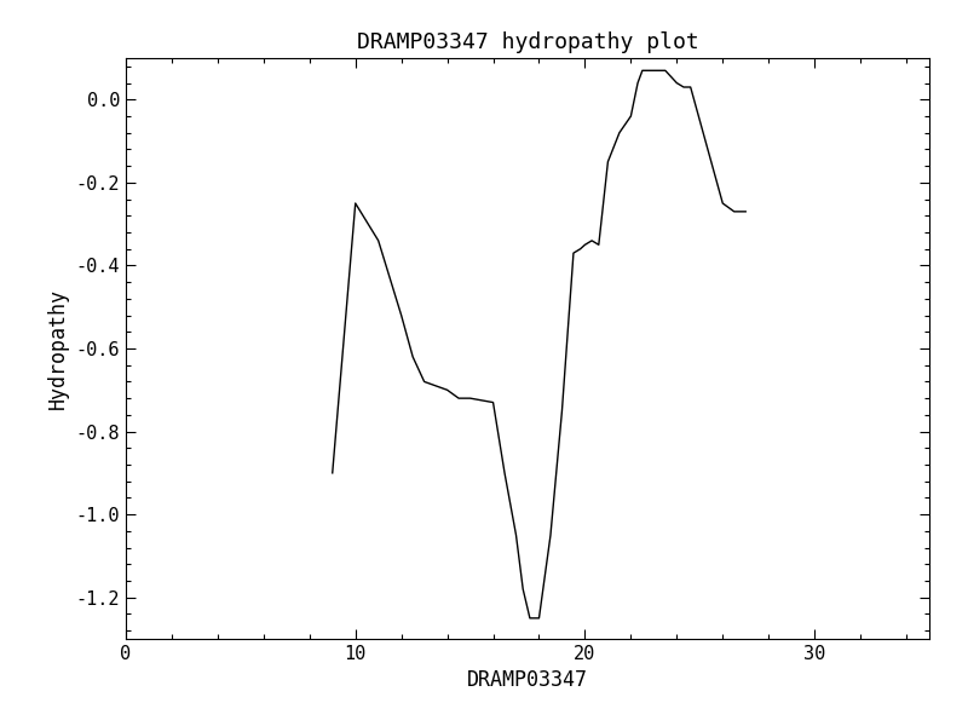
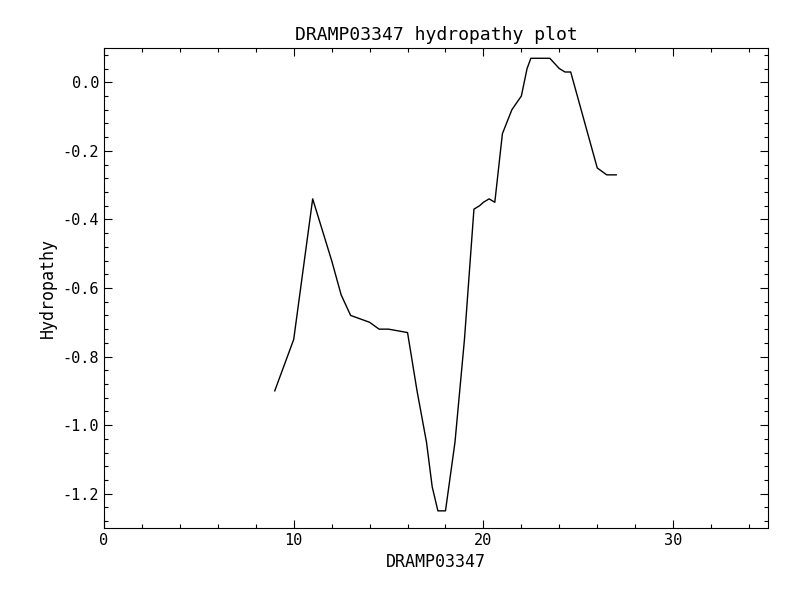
10: -0.25 -> -0.75
